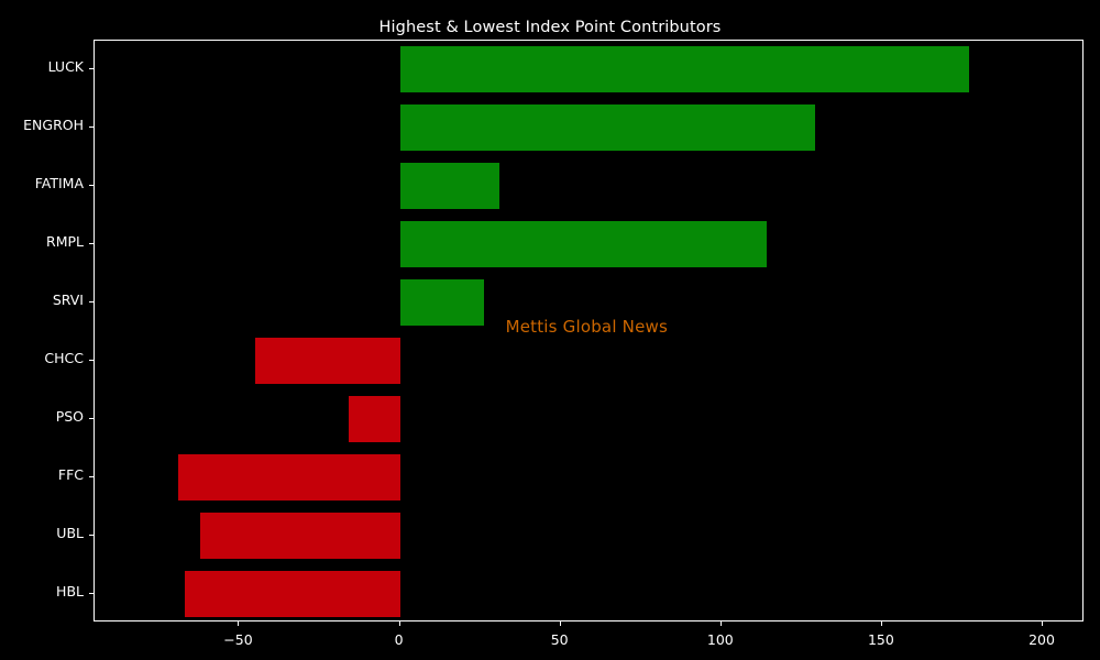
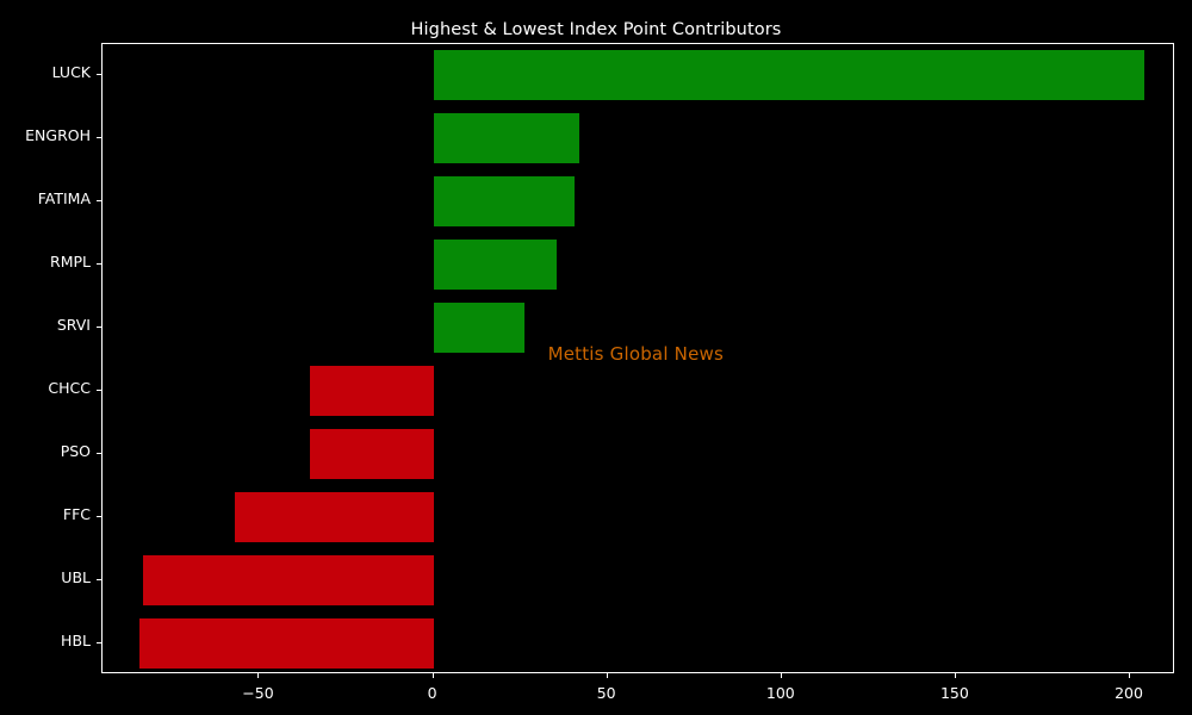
LUCK: 177 -> 204
ENGROH: 129 -> 42
FATIMA: 31 -> 40
RMPL: 114 -> 36
CHCC: -45 -> -36
PSO: -16 -> -36
FFC: -69 -> -57
UBL: -62 -> -84
HBL: -67 -> -84
